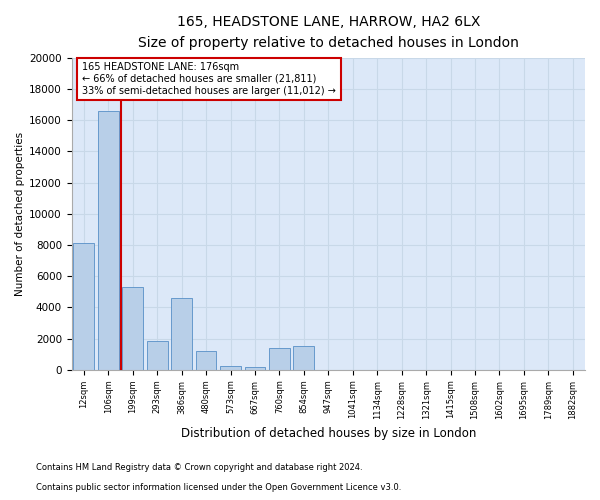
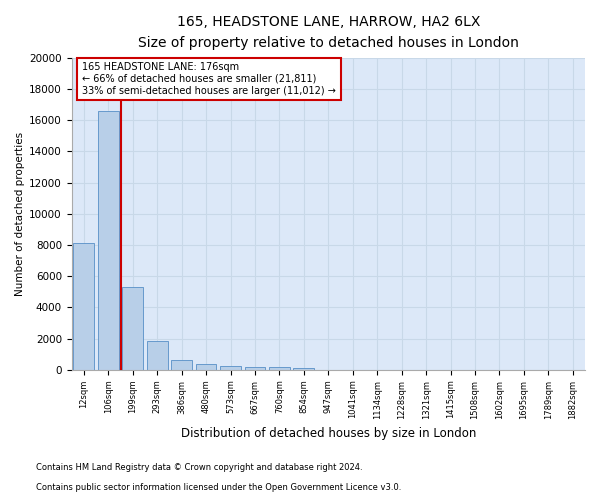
386sqm: 4600 -> 600
480sqm: 1200 -> 400
760sqm: 1400 -> 200
854sqm: 1500 -> 100
